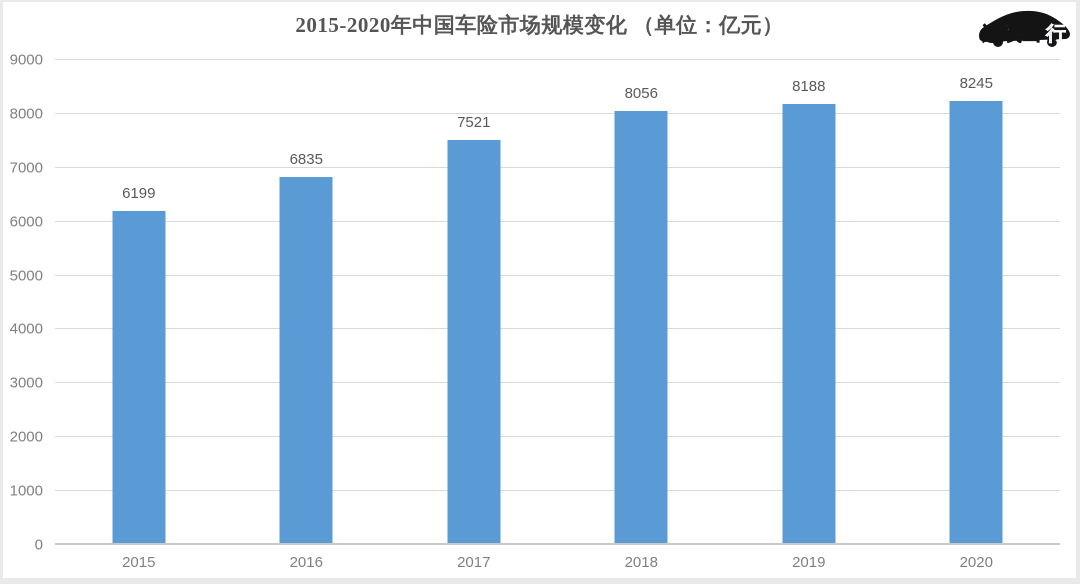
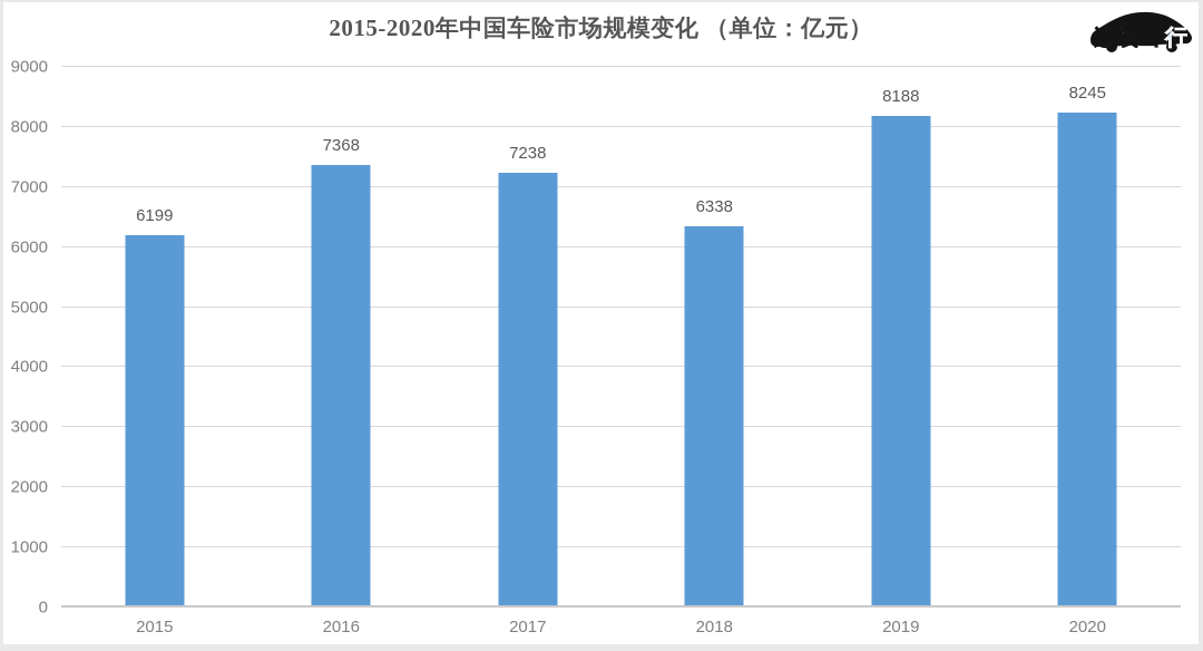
2016: 6835 -> 7368
2017: 7521 -> 7238
2018: 8056 -> 6338
